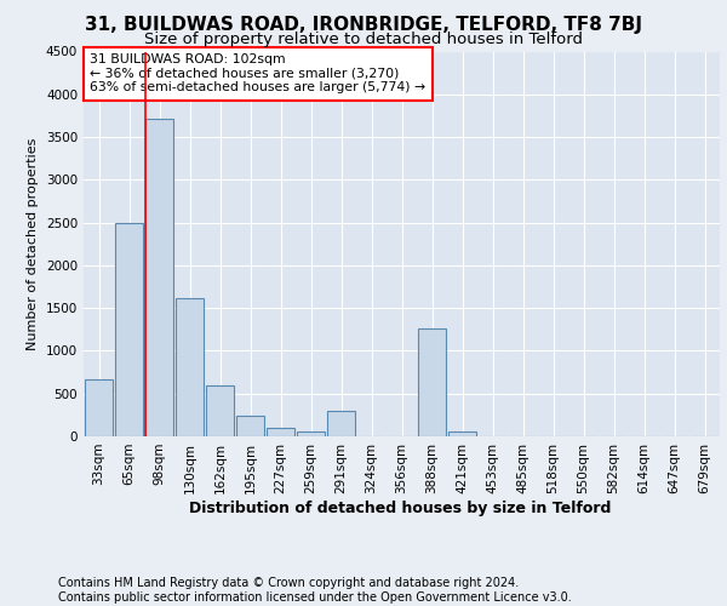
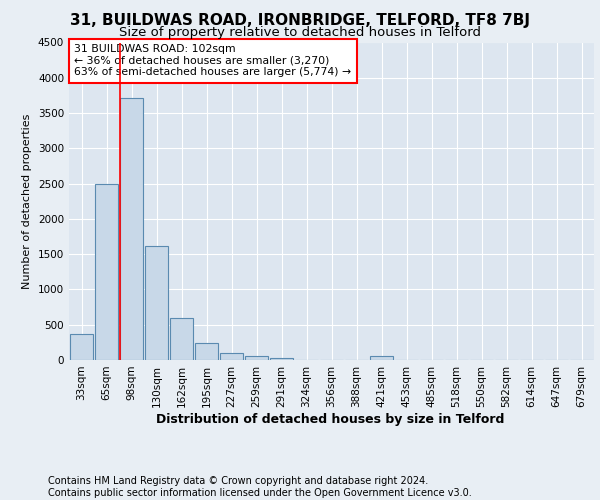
33sqm: 660 -> 370
291sqm: 300 -> 30
388sqm: 1260 -> 0
